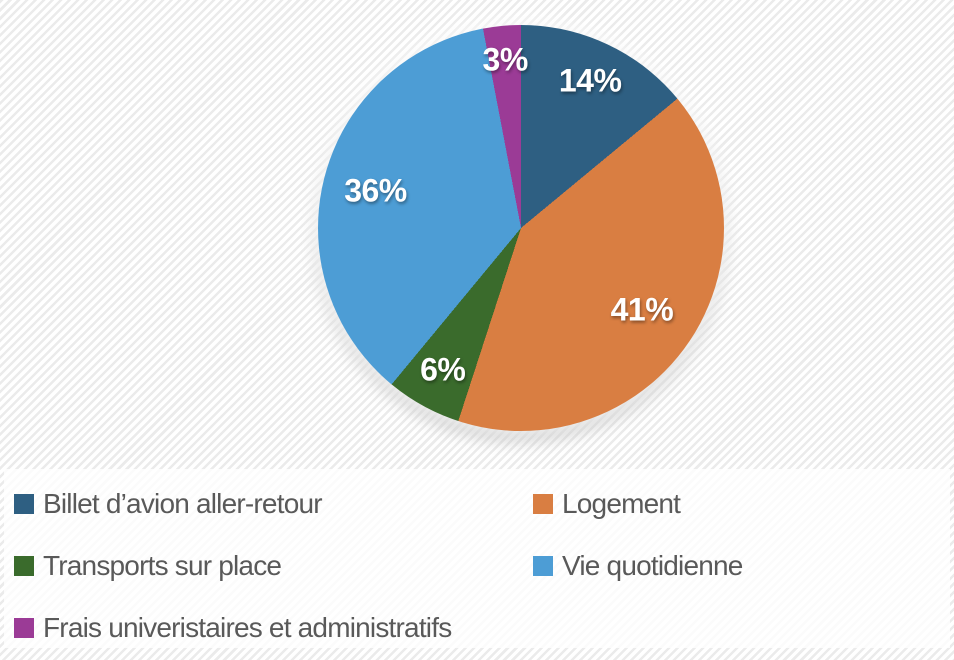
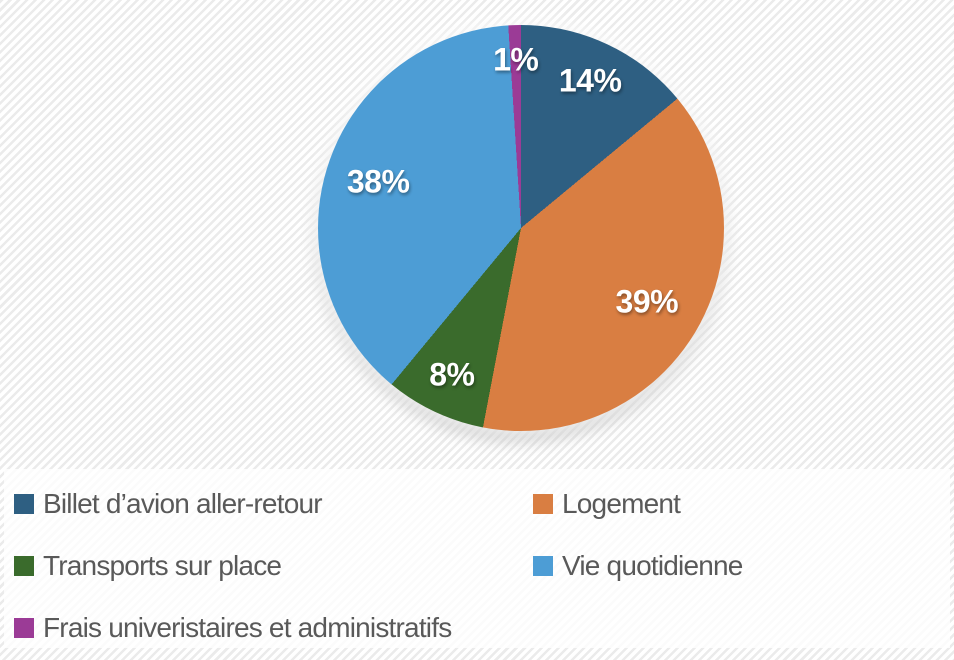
Logement: 41% -> 39%
Transports sur place: 6% -> 8%
Vie quotidienne: 36% -> 38%
Frais univeristaires et administratifs: 3% -> 1%
